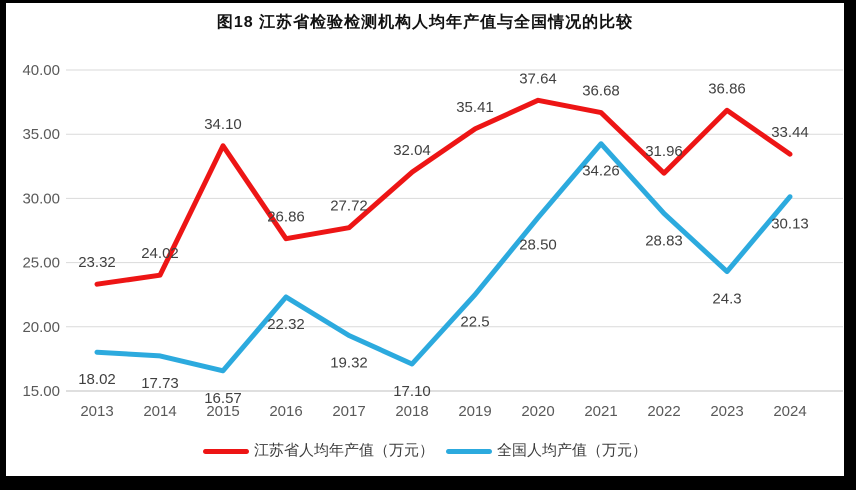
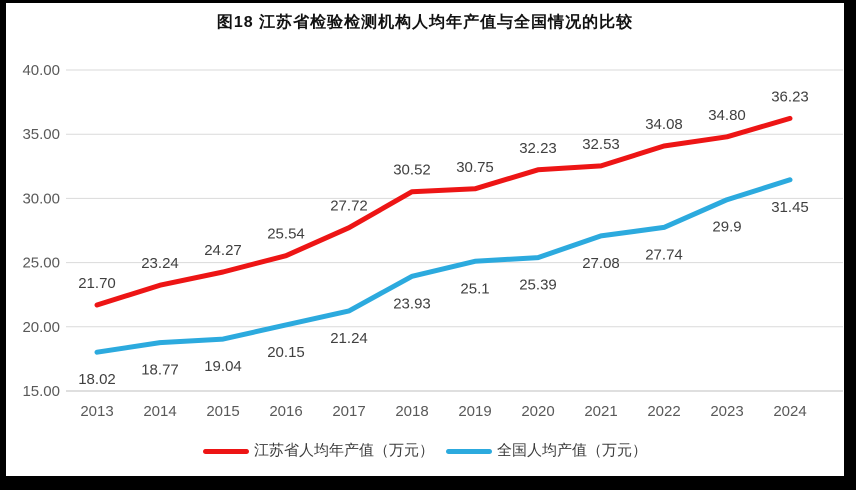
江苏省人均年产值（万元）/2013: 23.32 -> 21.70
江苏省人均年产值（万元）/2014: 24.02 -> 23.24
全国人均产值（万元）/2014: 17.73 -> 18.77
江苏省人均年产值（万元）/2015: 34.10 -> 24.27
全国人均产值（万元）/2015: 16.57 -> 19.04
江苏省人均年产值（万元）/2016: 26.86 -> 25.54
全国人均产值（万元）/2016: 22.32 -> 20.15
全国人均产值（万元）/2017: 19.32 -> 21.24
江苏省人均年产值（万元）/2018: 32.04 -> 30.52
全国人均产值（万元）/2018: 17.10 -> 23.93
江苏省人均年产值（万元）/2019: 35.41 -> 30.75
全国人均产值（万元）/2019: 22.5 -> 25.1
江苏省人均年产值（万元）/2020: 37.64 -> 32.23
全国人均产值（万元）/2020: 28.50 -> 25.39
江苏省人均年产值（万元）/2021: 36.68 -> 32.53
全国人均产值（万元）/2021: 34.26 -> 27.08
江苏省人均年产值（万元）/2022: 31.96 -> 34.08
全国人均产值（万元）/2022: 28.83 -> 27.74
江苏省人均年产值（万元）/2023: 36.86 -> 34.80
全国人均产值（万元）/2023: 24.3 -> 29.9
江苏省人均年产值（万元）/2024: 33.44 -> 36.23
全国人均产值（万元）/2024: 30.13 -> 31.45
